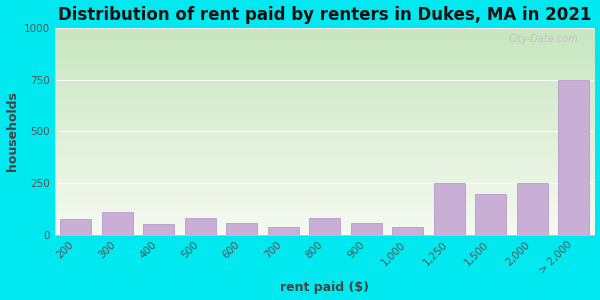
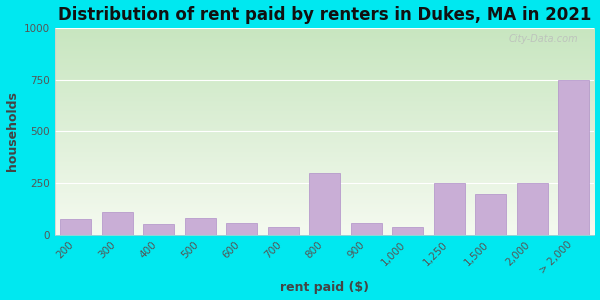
800: 80 -> 300
